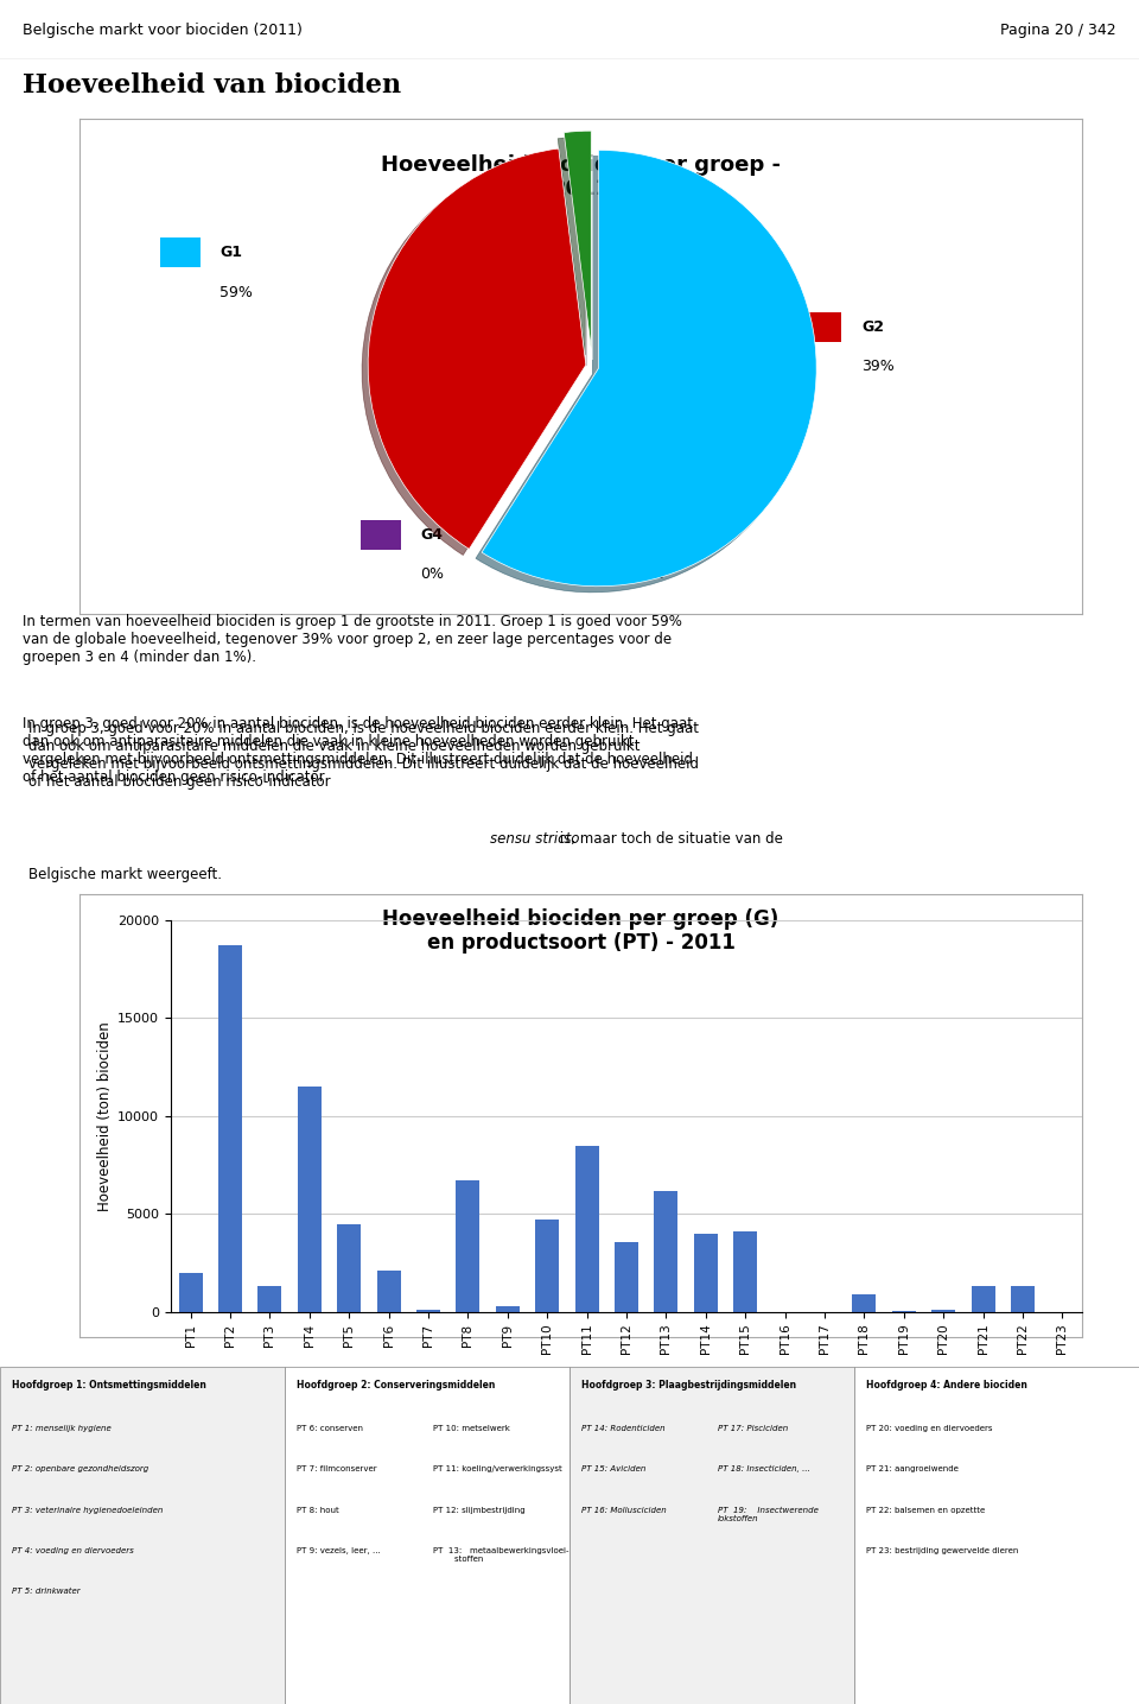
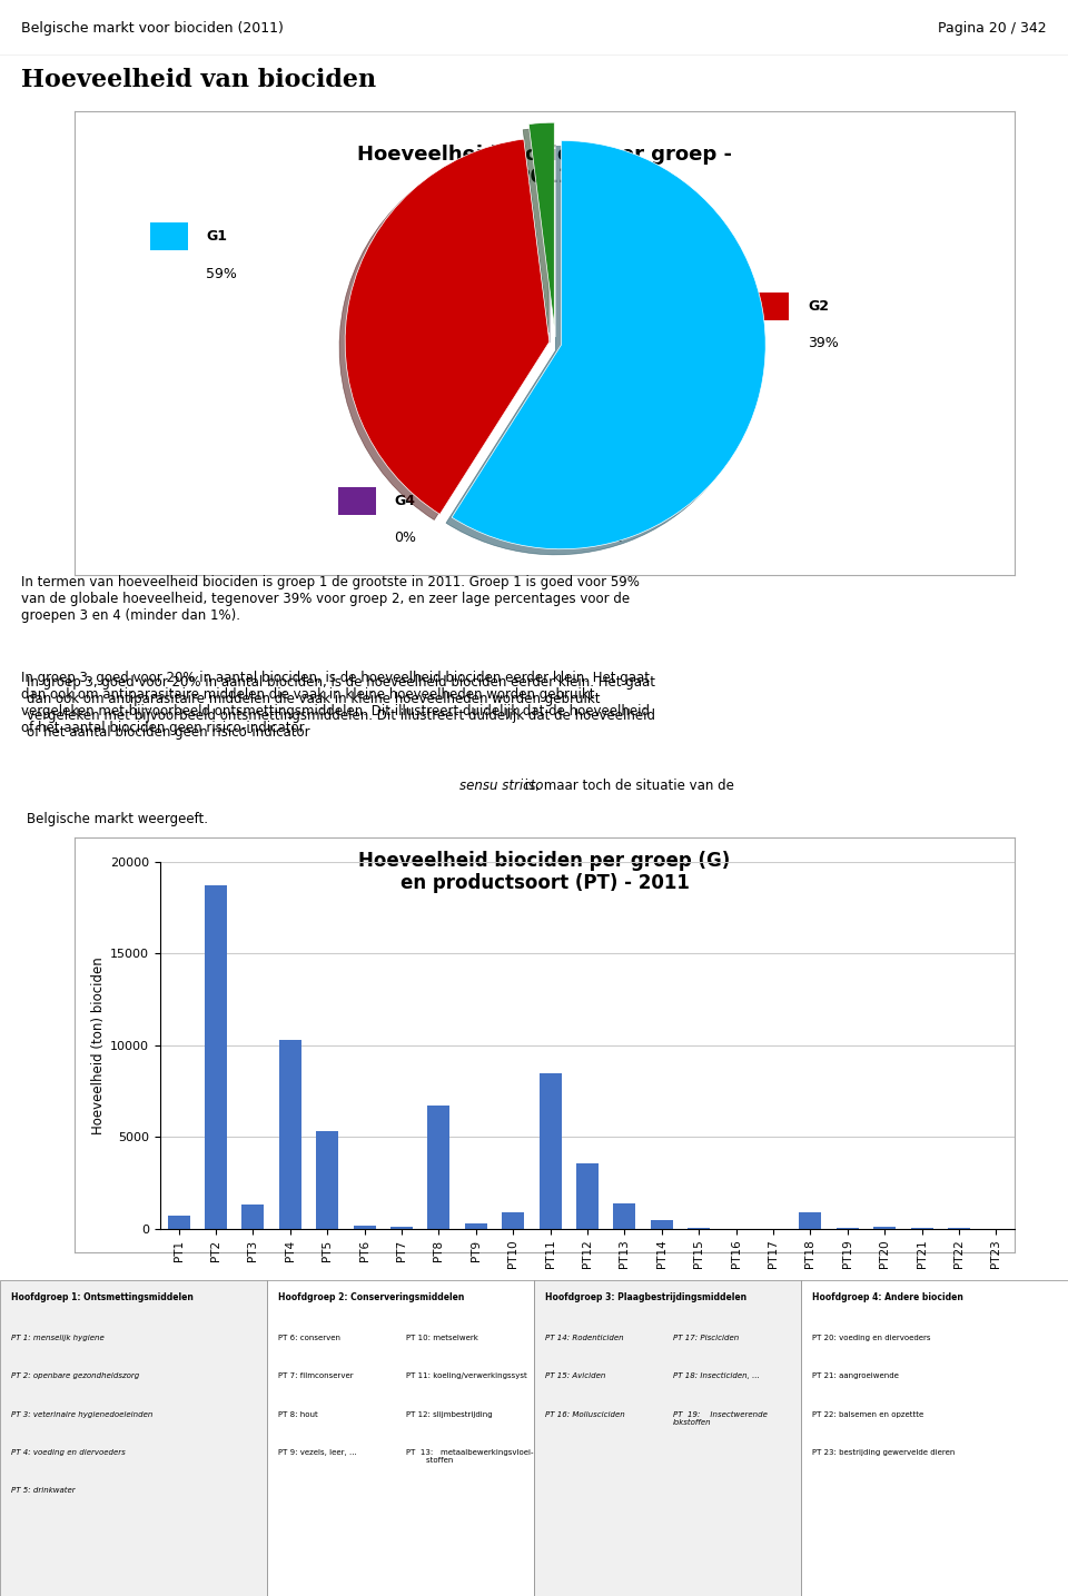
PT1: 2000 -> 700
PT4: 11500 -> 10300
PT5: 4500 -> 5300
PT6: 2100 -> 200
PT10: 4700 -> 900
PT13: 6200 -> 1400
PT14: 4000 -> 500
PT15: 4100 -> 0
PT21: 1300 -> 0
PT22: 1300 -> 0
